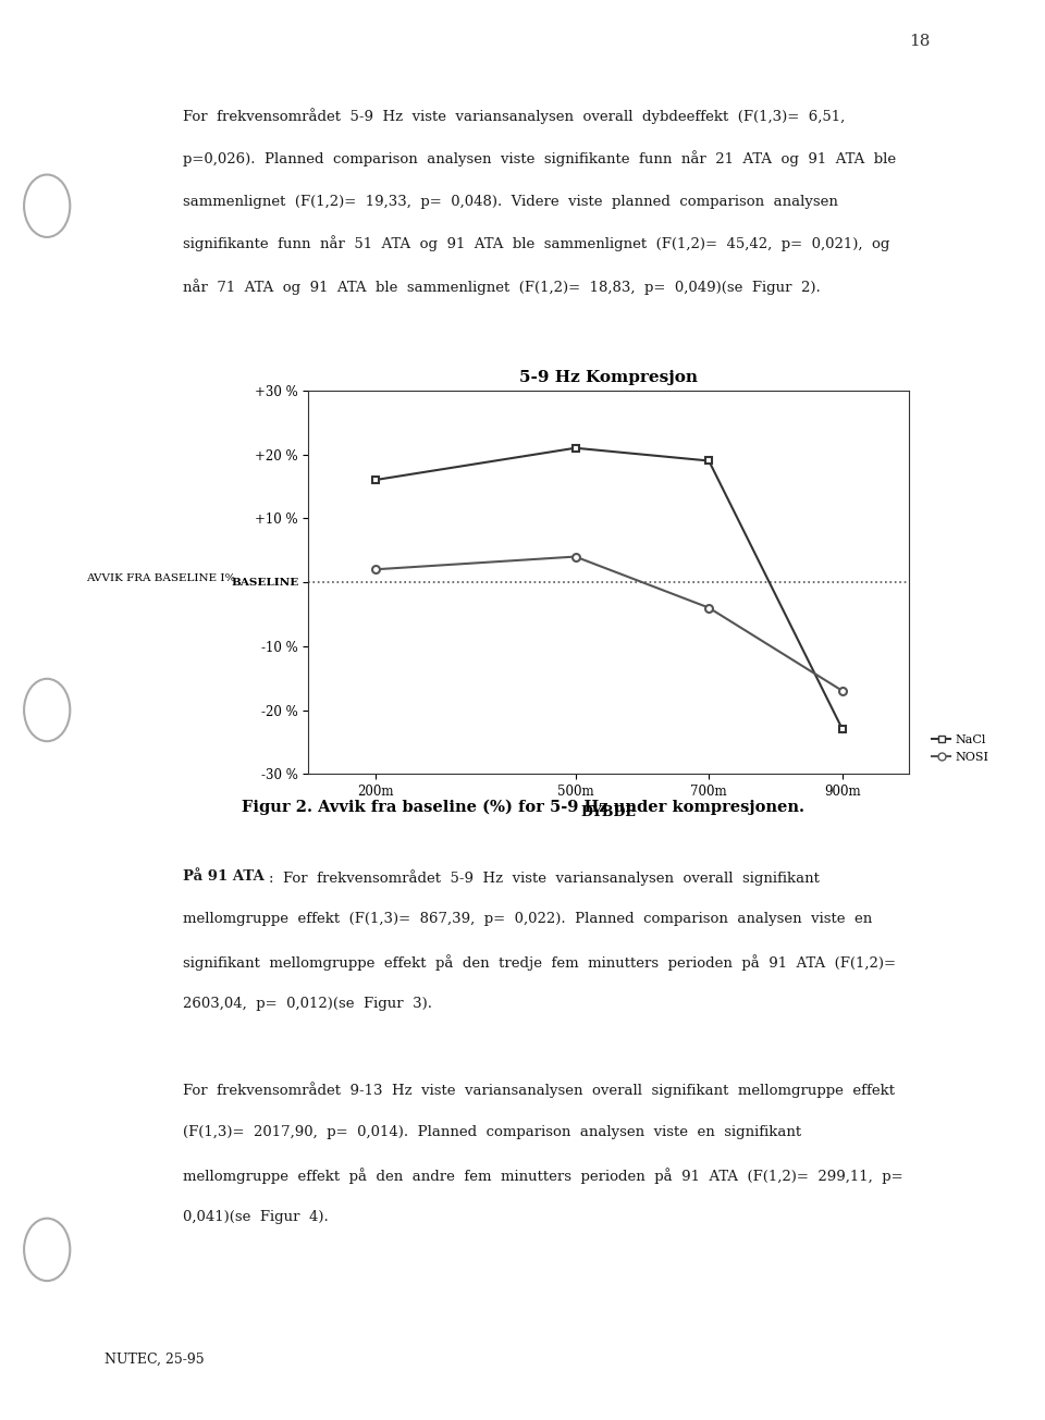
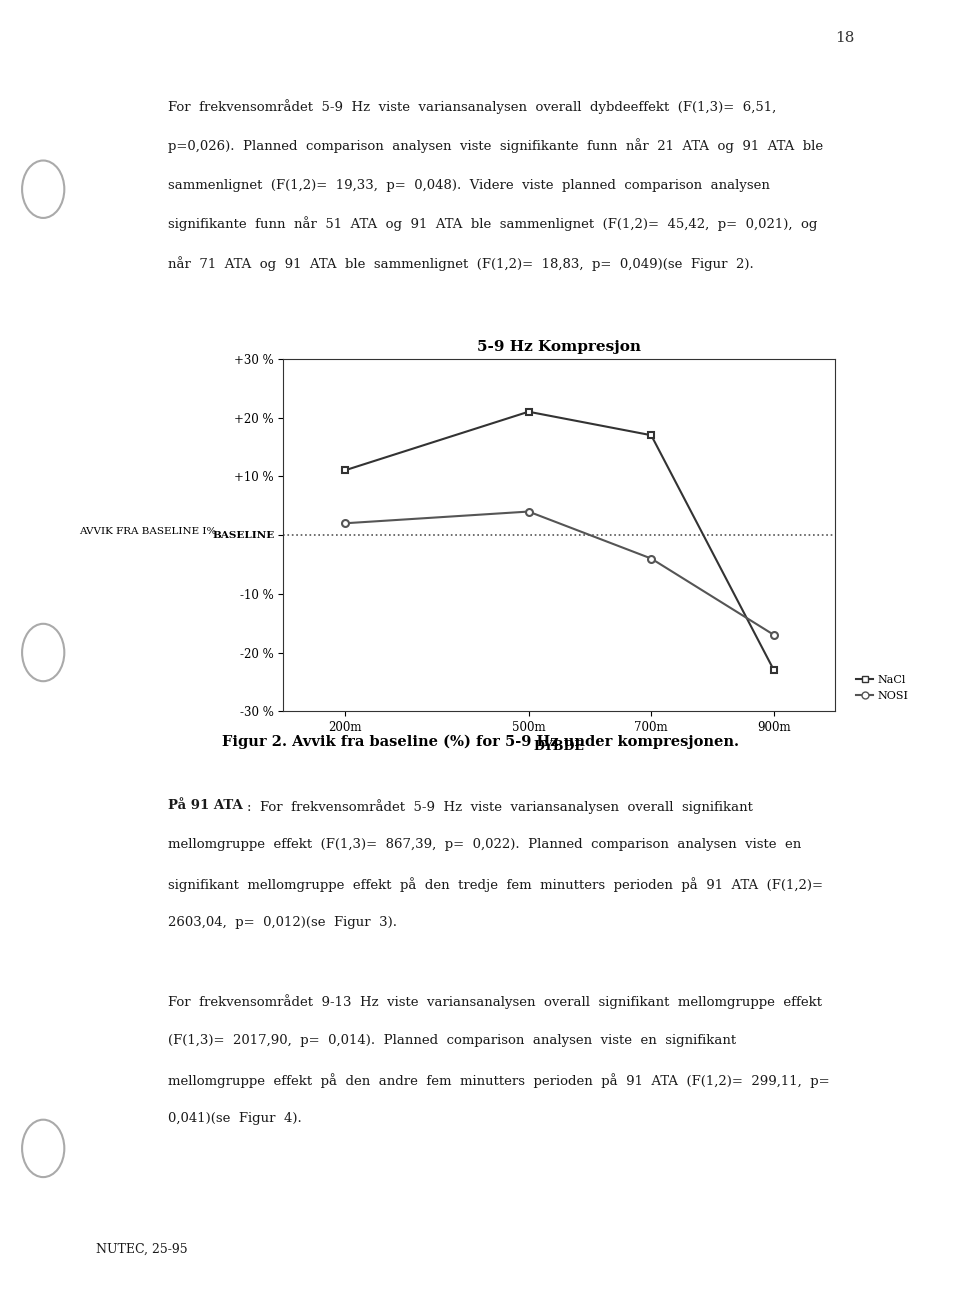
NaCl/200m: 16 % -> 11 %
NaCl/700m: 19 % -> 17 %
